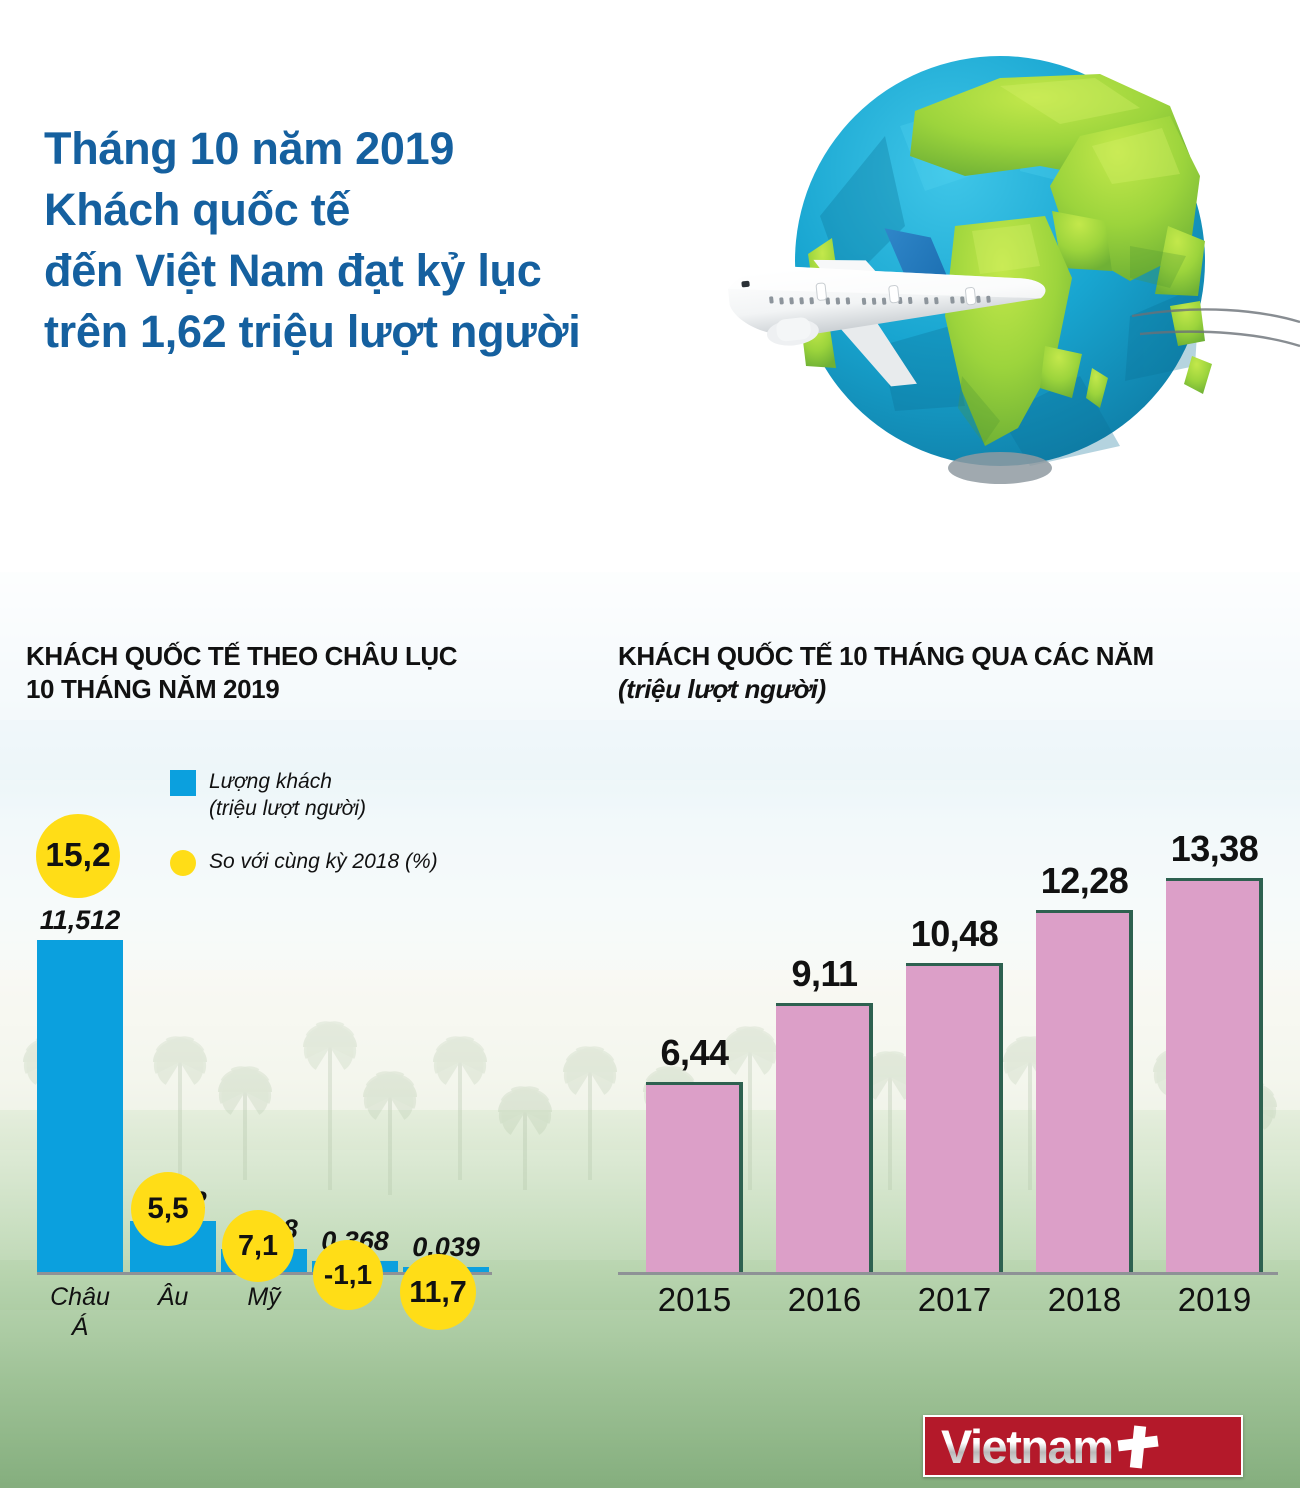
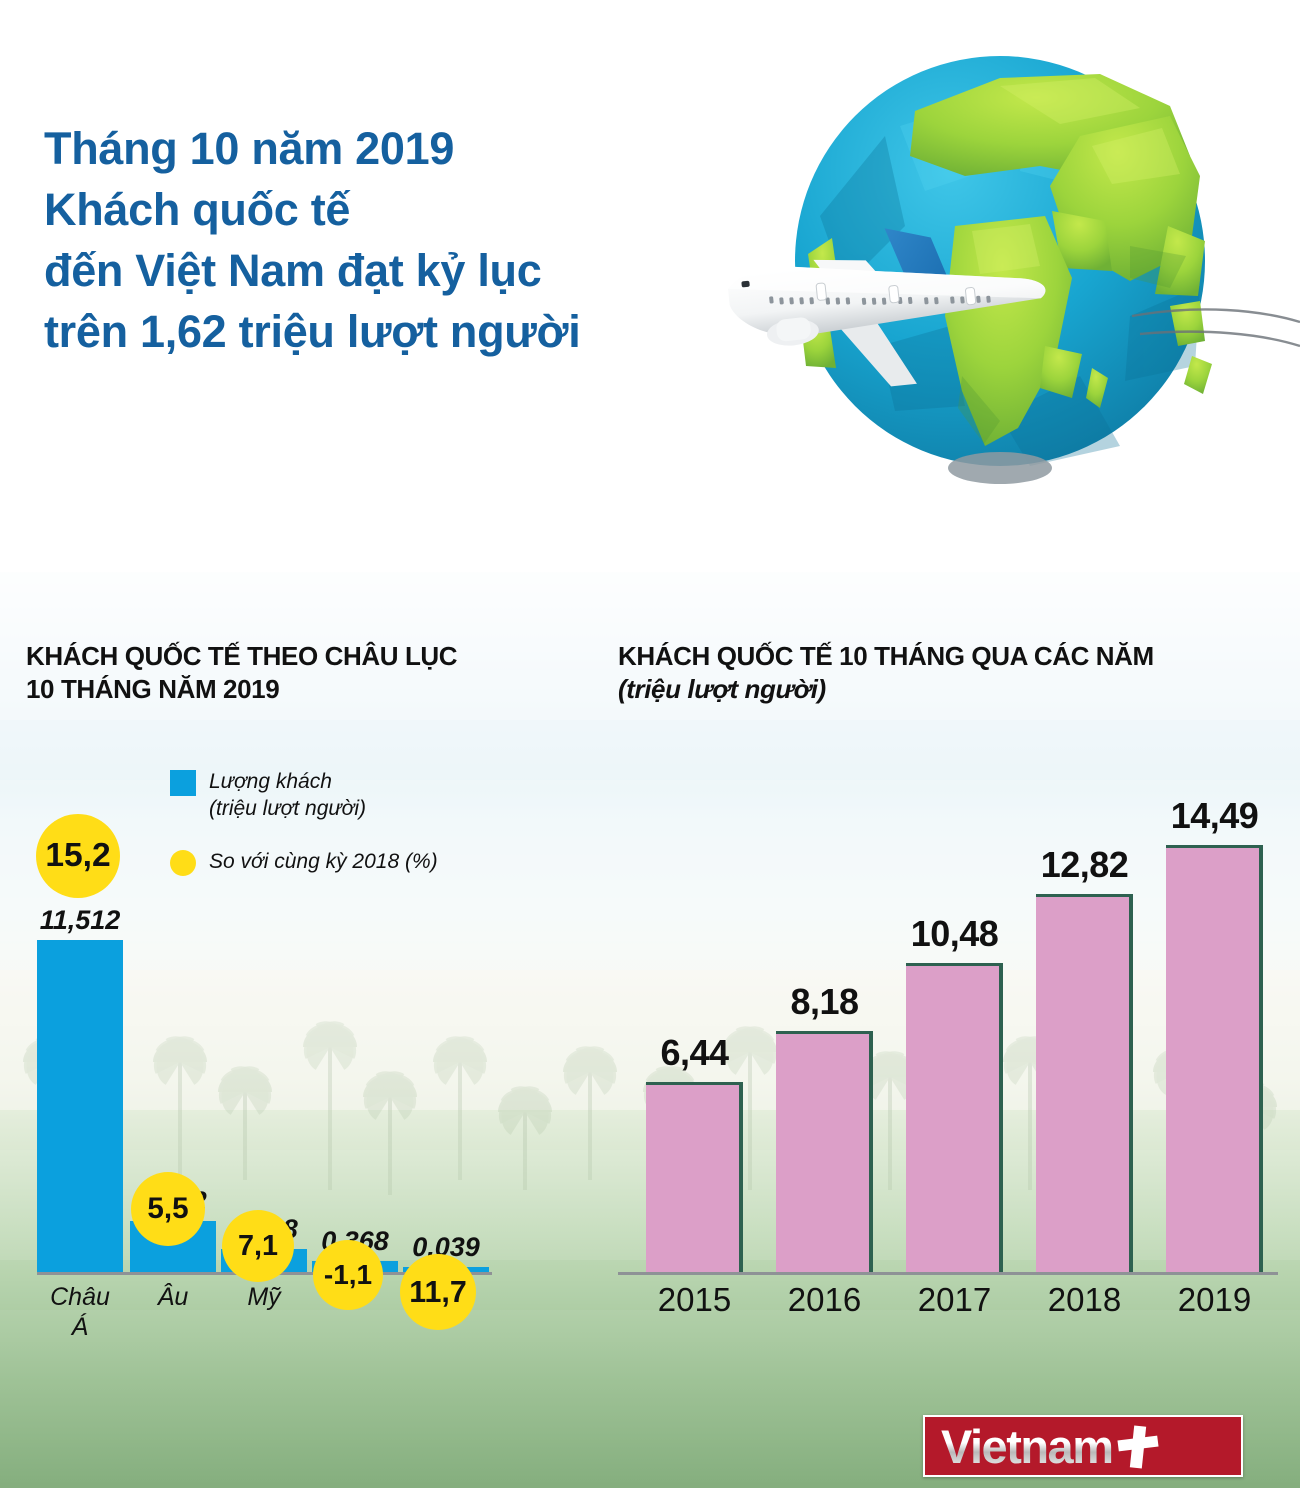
KHÁCH QUỐC TẾ 10 THÁNG QUA CÁC NĂM/2016: 9,11 -> 8,18
KHÁCH QUỐC TẾ 10 THÁNG QUA CÁC NĂM/2018: 12,28 -> 12,82
KHÁCH QUỐC TẾ 10 THÁNG QUA CÁC NĂM/2019: 13,38 -> 14,49
